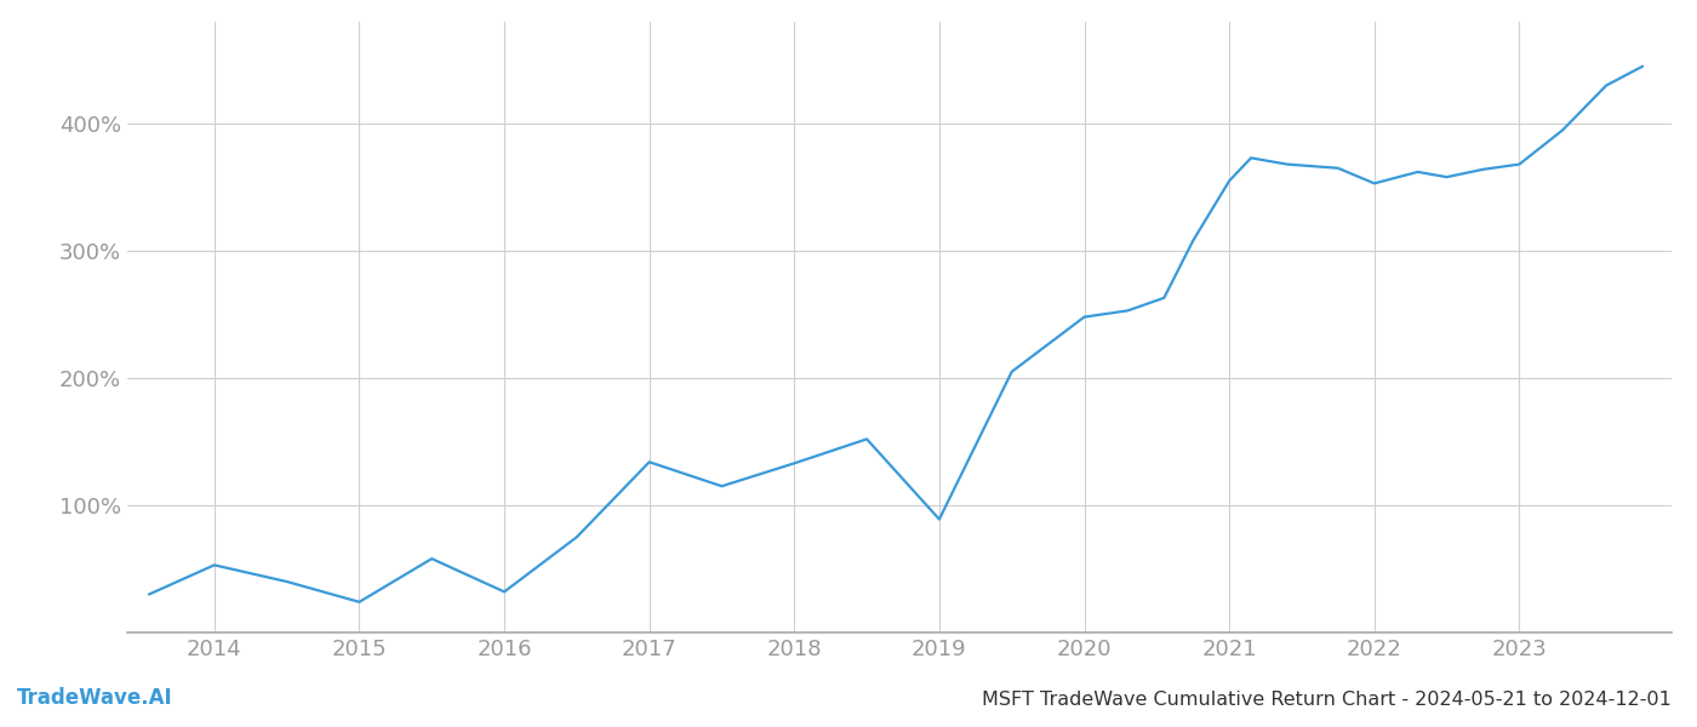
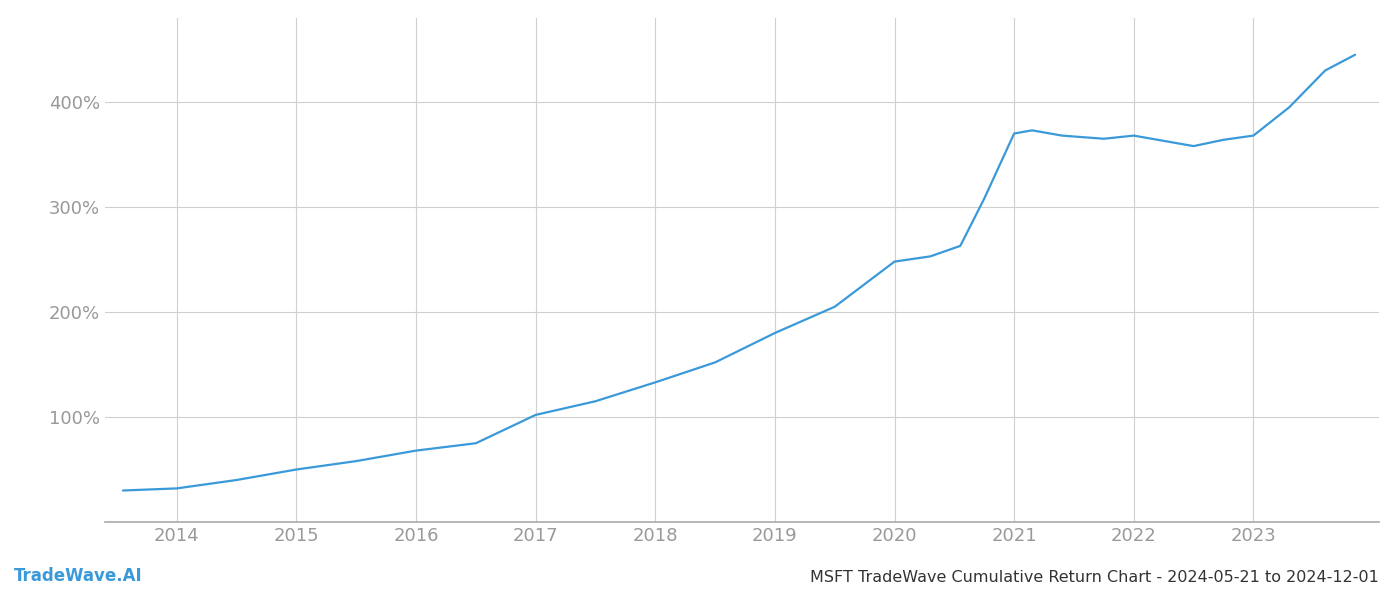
2014: 53% -> 32%
2015: 24% -> 50%
2016: 32% -> 68%
2017: 134% -> 102%
2019: 89% -> 180%
2021: 355% -> 370%
2022: 353% -> 368%
